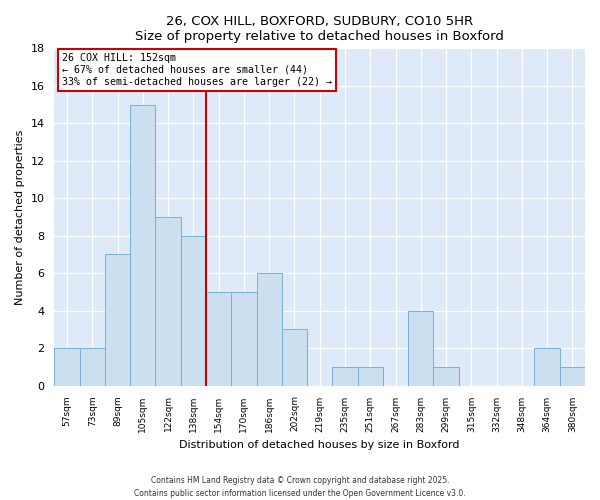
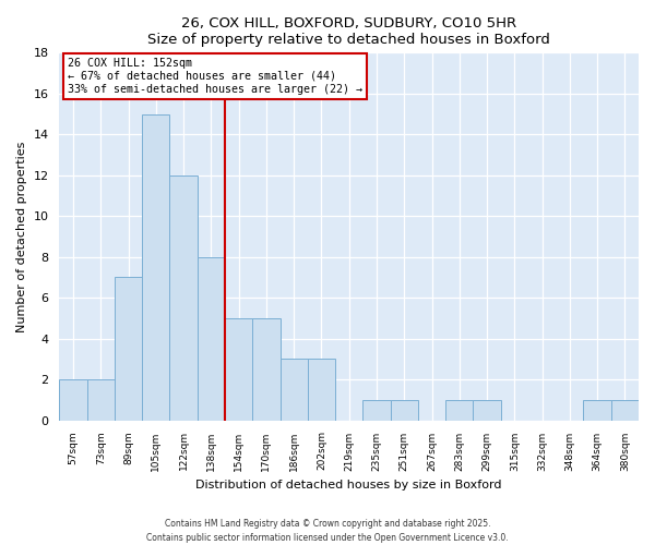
122sqm: 9 -> 12
186sqm: 6 -> 3
283sqm: 4 -> 1
364sqm: 2 -> 1
